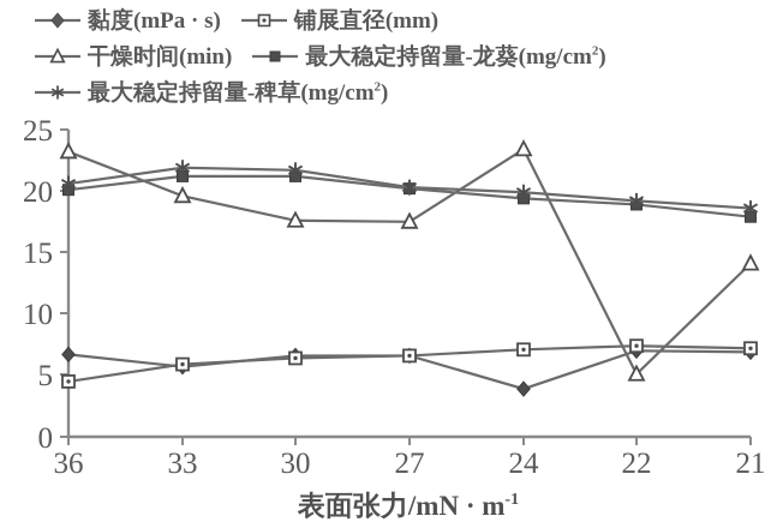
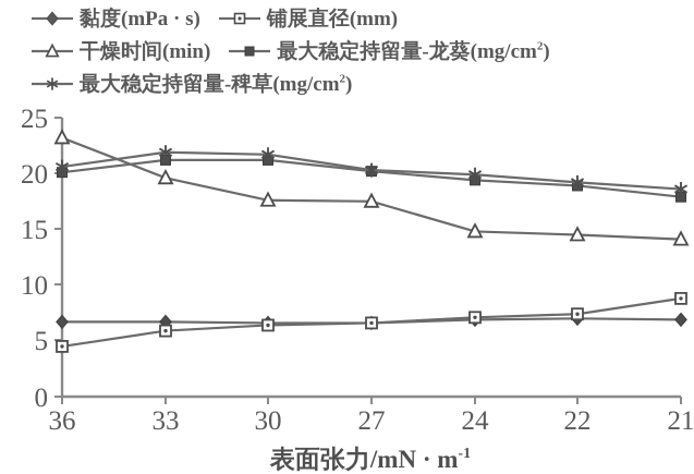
黏度(mPa·s)/33: 5.7 -> 6.7
黏度(mPa·s)/24: 3.9 -> 6.9
干燥时间(min)/24: 23.4 -> 14.8
干燥时间(min)/22: 5.1 -> 14.5
铺展直径(mm)/21: 7.2 -> 8.8
